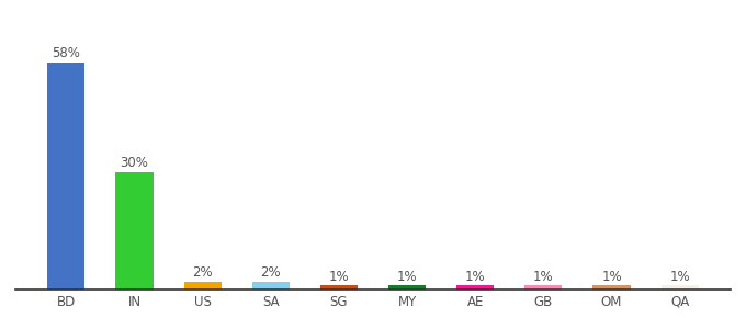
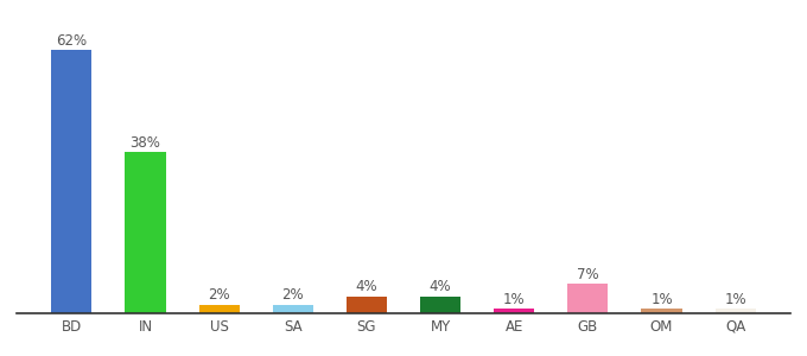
BD: 58% -> 62%
IN: 30% -> 38%
SG: 1% -> 4%
MY: 1% -> 4%
GB: 1% -> 7%
